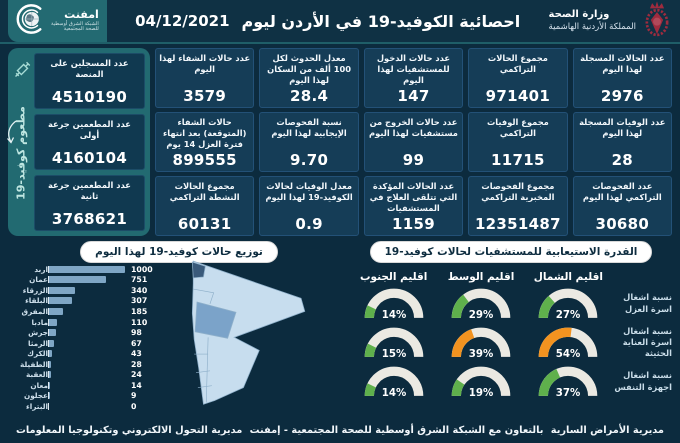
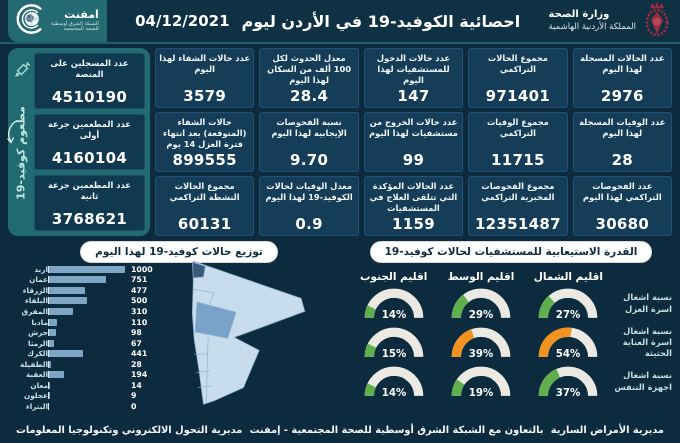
توزيع حالات كوفيد-19 لهذا اليوم/الزرقاء: 340 -> 477
توزيع حالات كوفيد-19 لهذا اليوم/البلقاء: 307 -> 500
توزيع حالات كوفيد-19 لهذا اليوم/المفرق: 185 -> 310
توزيع حالات كوفيد-19 لهذا اليوم/الكرك: 43 -> 441
توزيع حالات كوفيد-19 لهذا اليوم/العقبة: 24 -> 194
